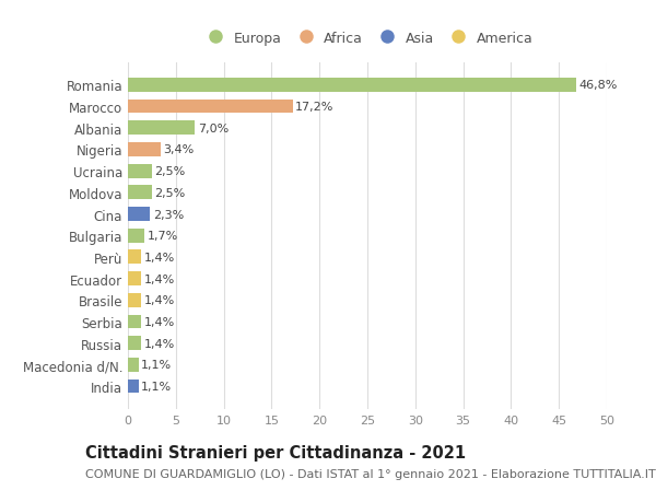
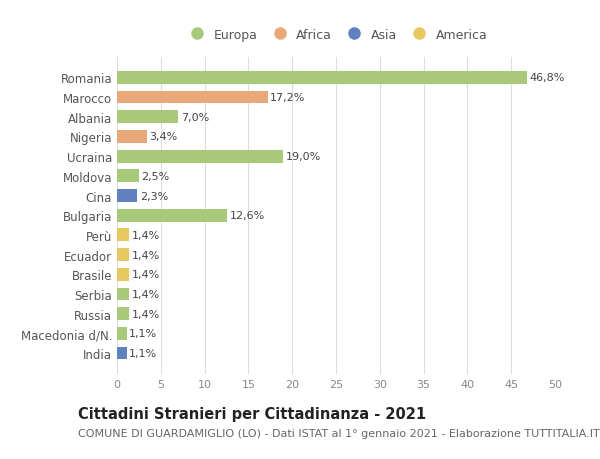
Ucraina: 2,5% -> 19,0%
Bulgaria: 1,7% -> 12,6%
